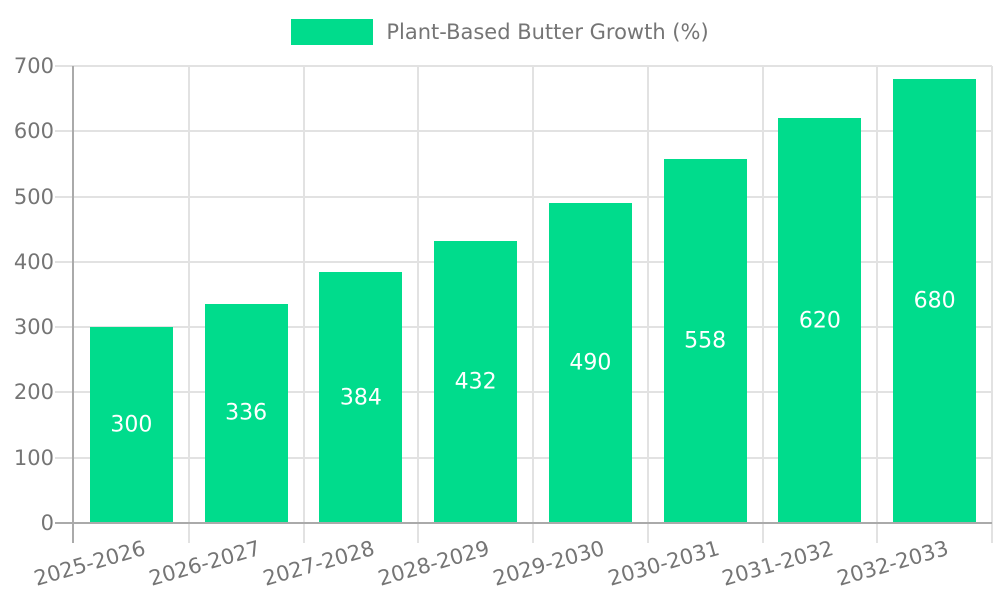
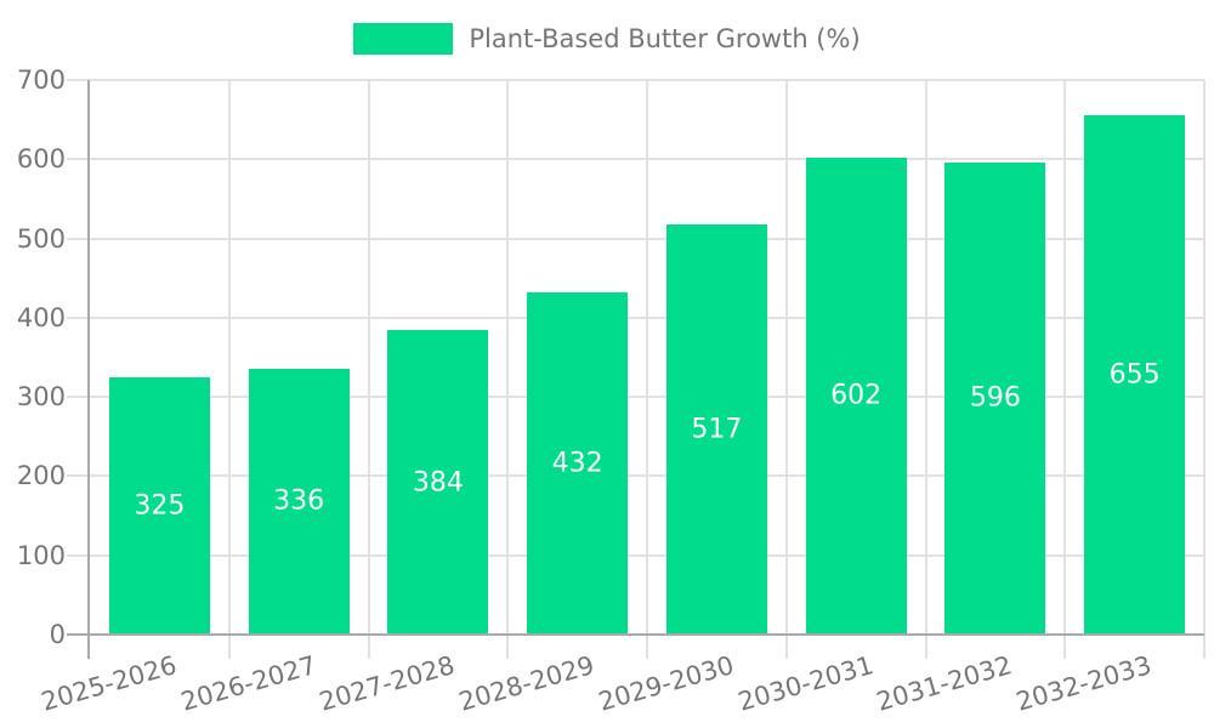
2025-2026: 300 -> 325
2029-2030: 490 -> 517
2030-2031: 558 -> 602
2031-2032: 620 -> 596
2032-2033: 680 -> 655
